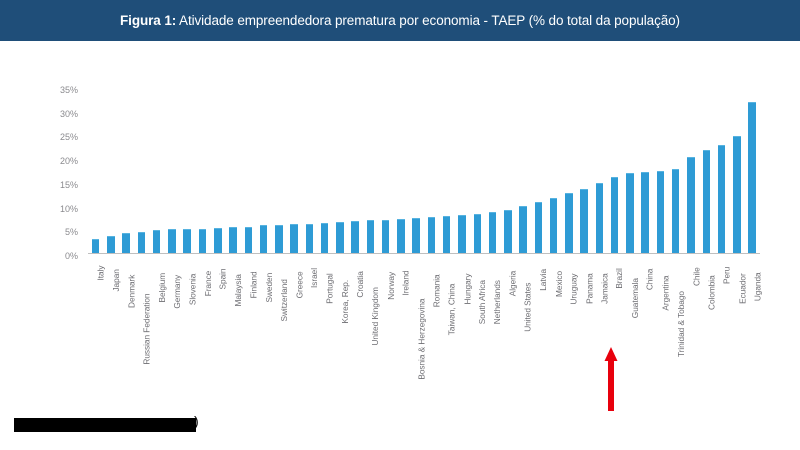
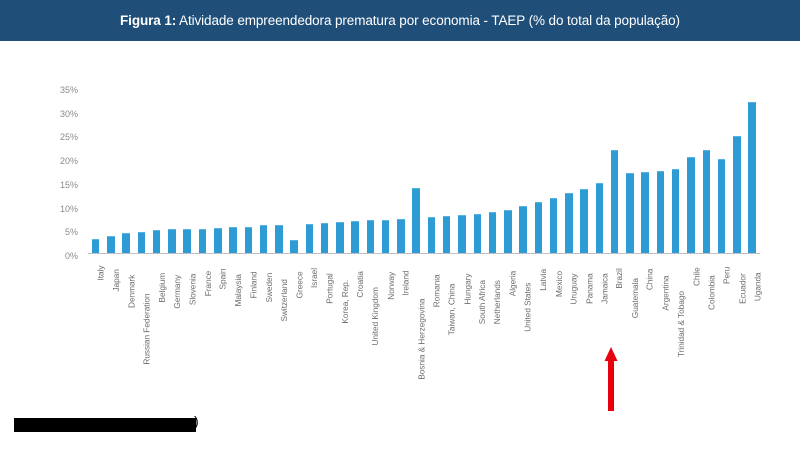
Greece: 6% -> 3%
Bosnia & Herzegovina: 8% -> 14%
Brazil: 16% -> 22%
Peru: 23% -> 20%
